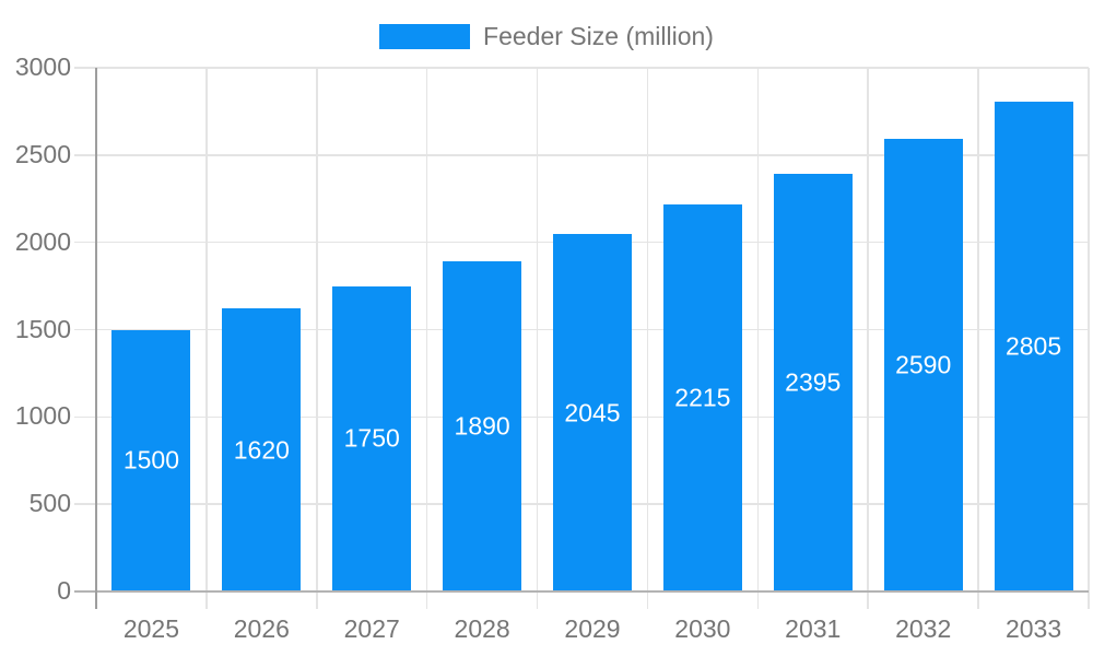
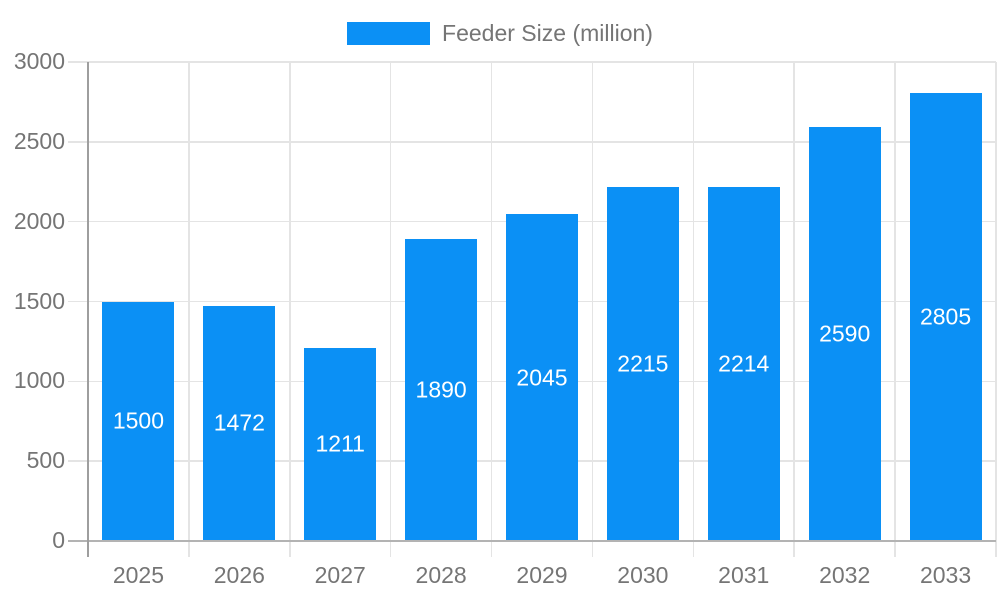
2026: 1620 -> 1472
2027: 1750 -> 1211
2031: 2395 -> 2214
